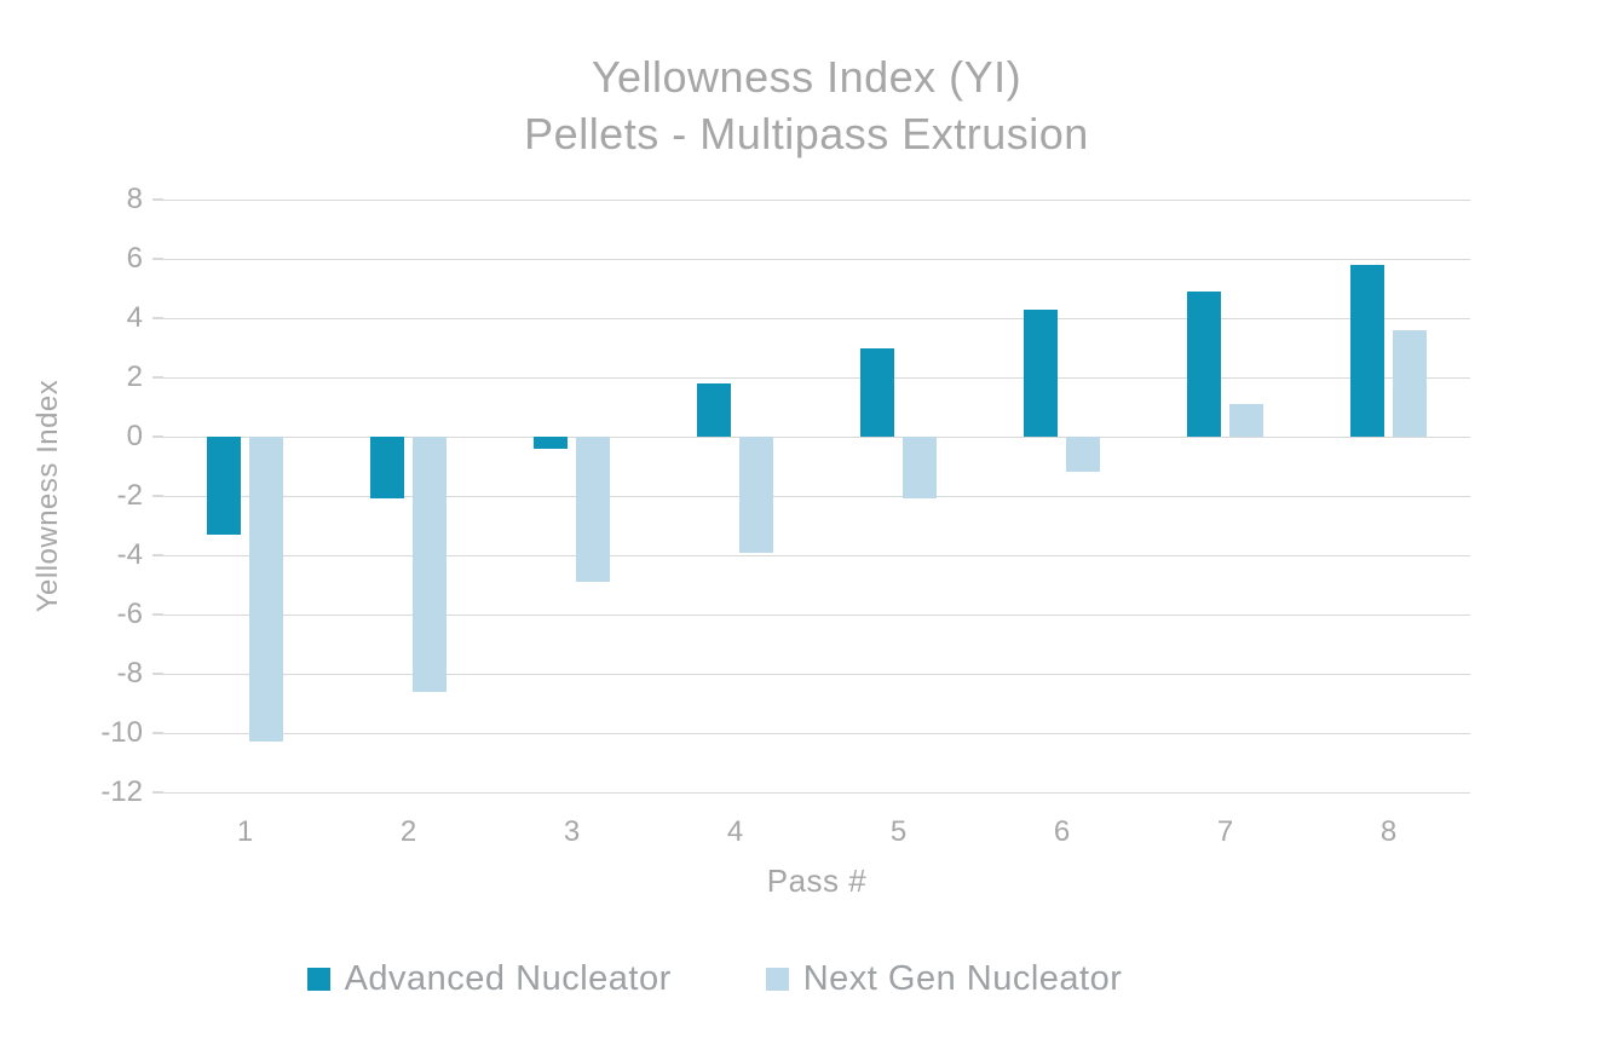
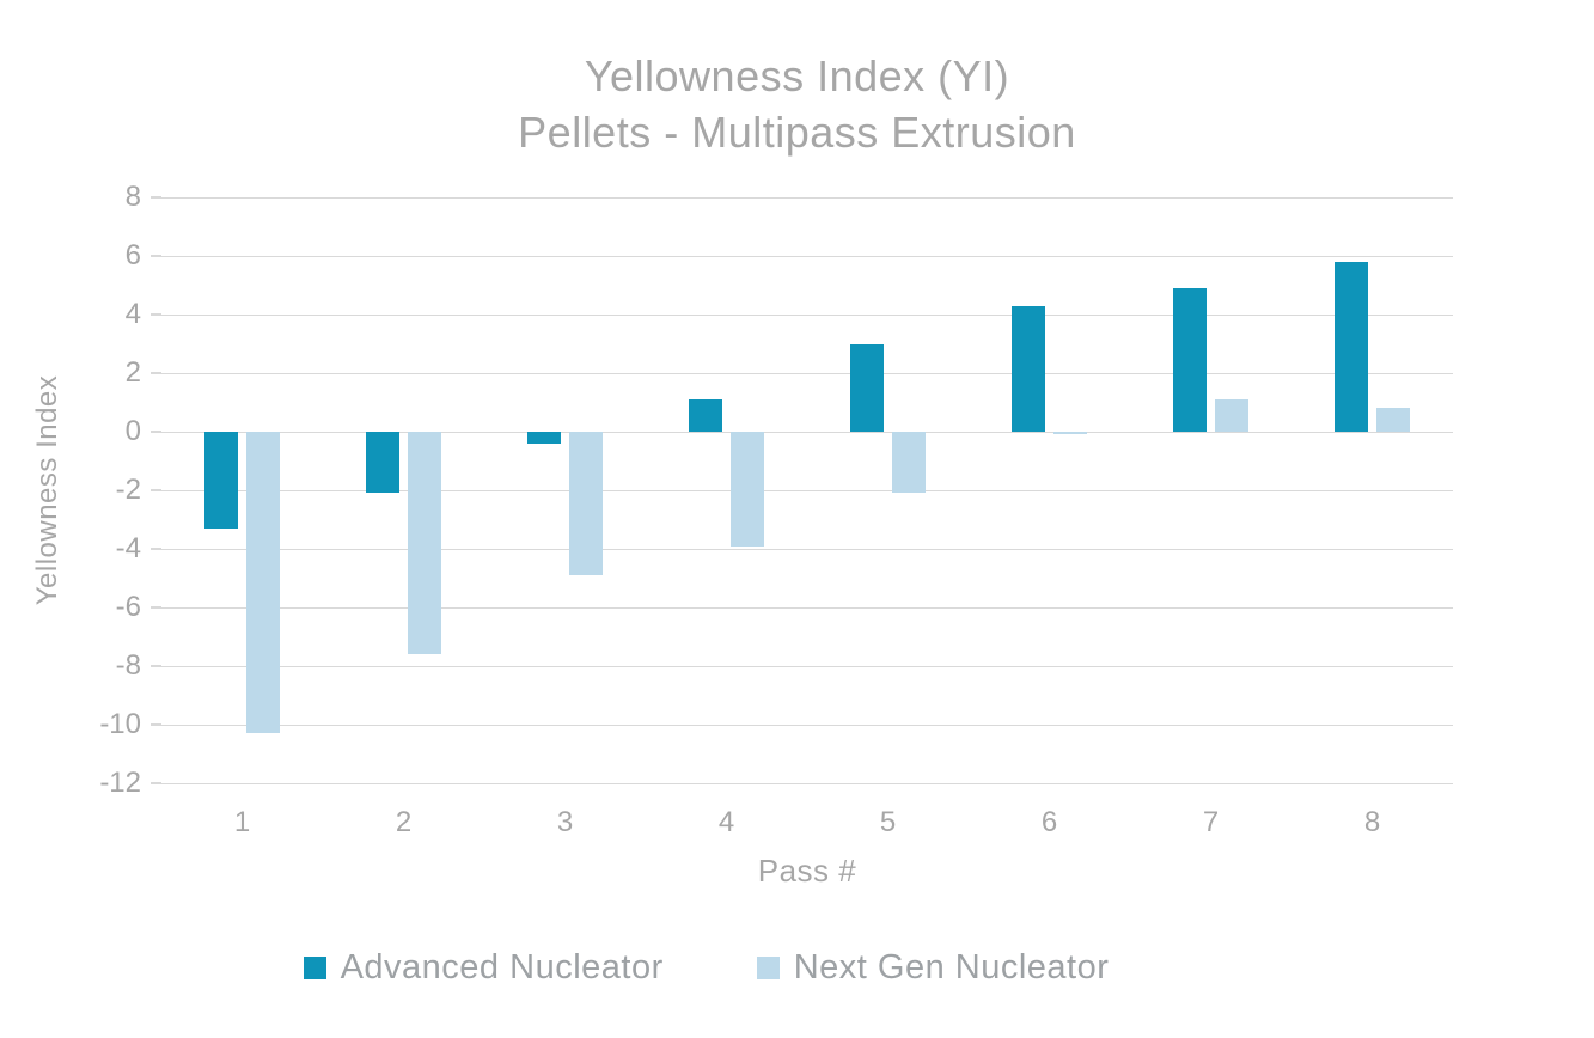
Next Gen Nucleator/2: -8.6 -> -7.6
Advanced Nucleator/4: 1.8 -> 1.1
Next Gen Nucleator/6: -1.2 -> -0.1
Next Gen Nucleator/8: 3.6 -> 0.8
